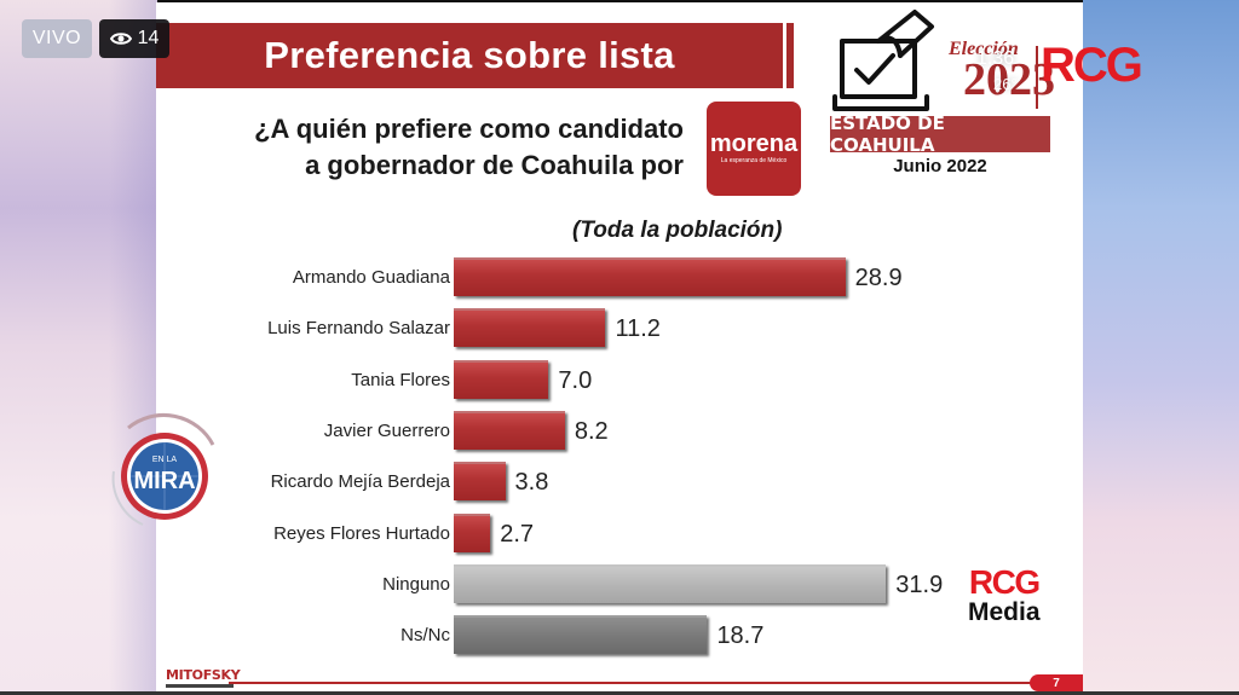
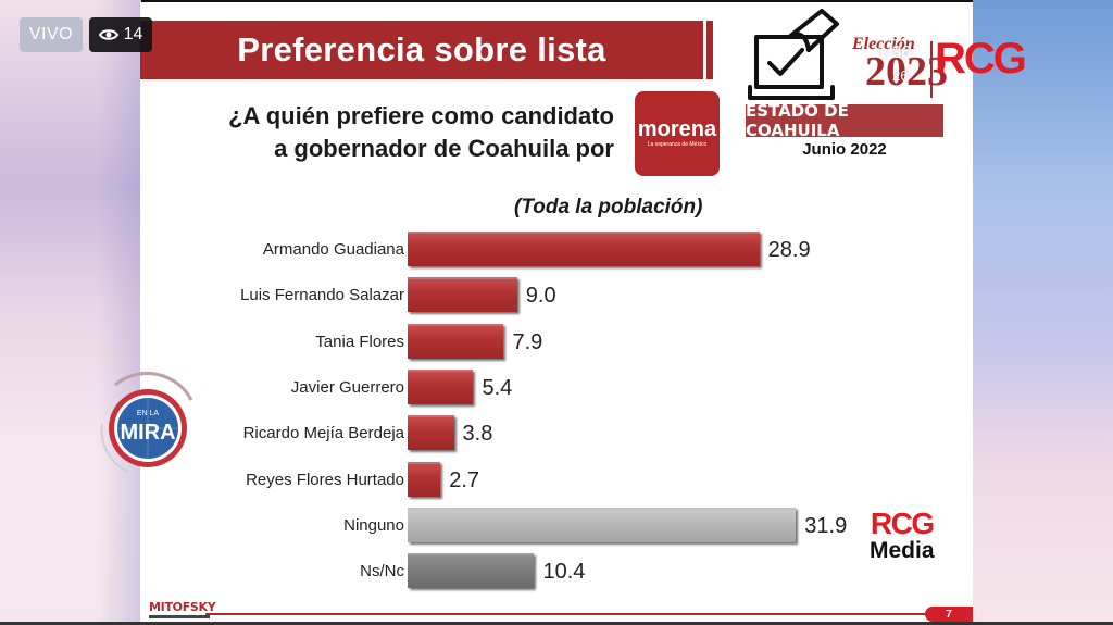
Luis Fernando Salazar: 11.2 -> 9.0
Tania Flores: 7.0 -> 7.9
Javier Guerrero: 8.2 -> 5.4
Ns/Nc: 18.7 -> 10.4
